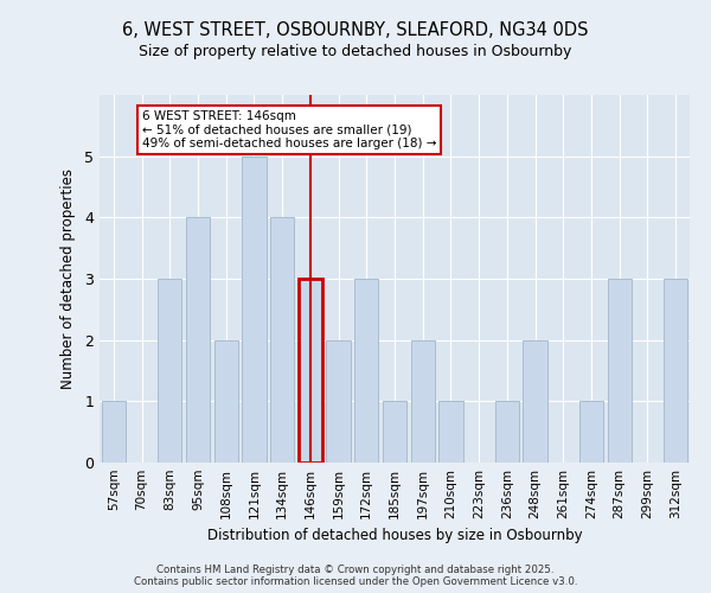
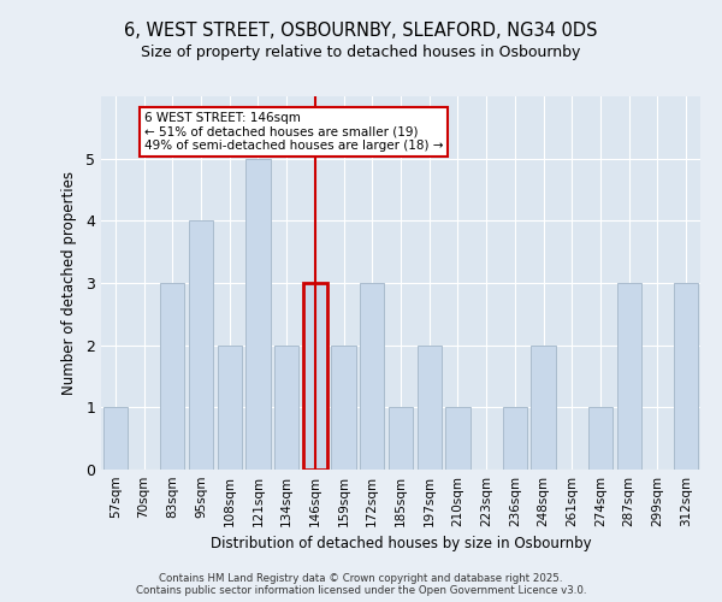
134sqm: 4 -> 2
